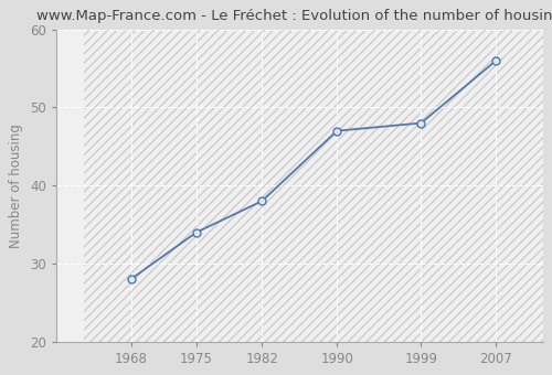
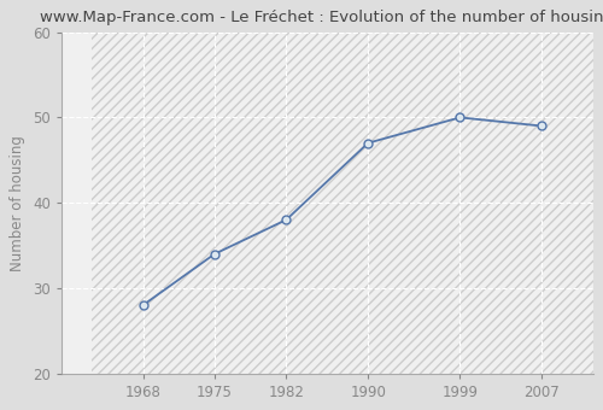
1999: 48 -> 50
2007: 56 -> 49
